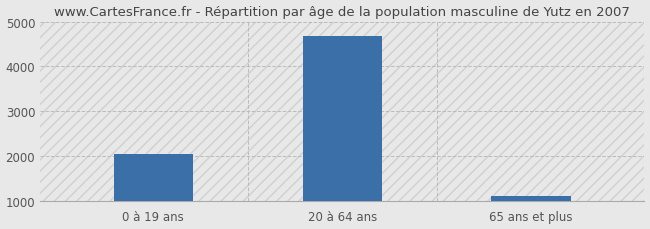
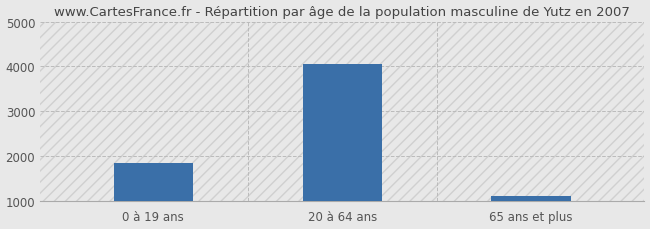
0 à 19 ans: 2050 -> 1850
20 à 64 ans: 4670 -> 4050
